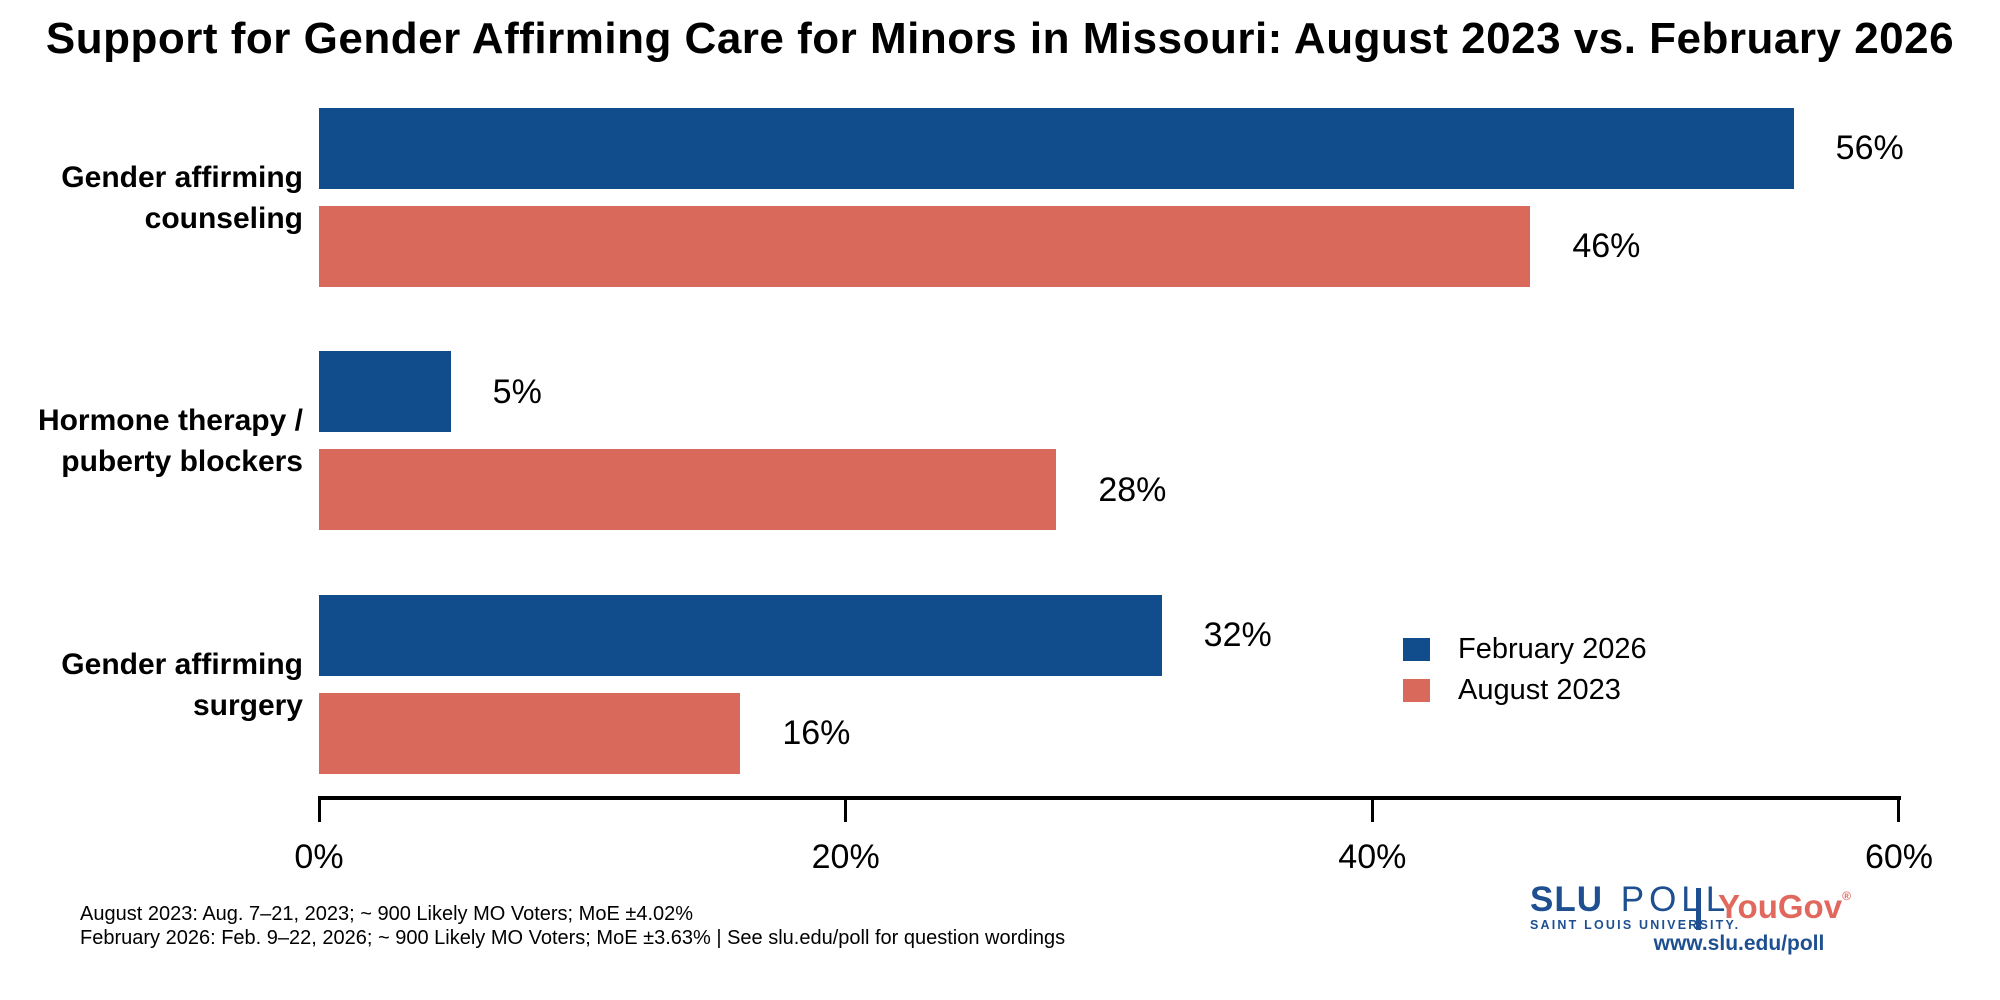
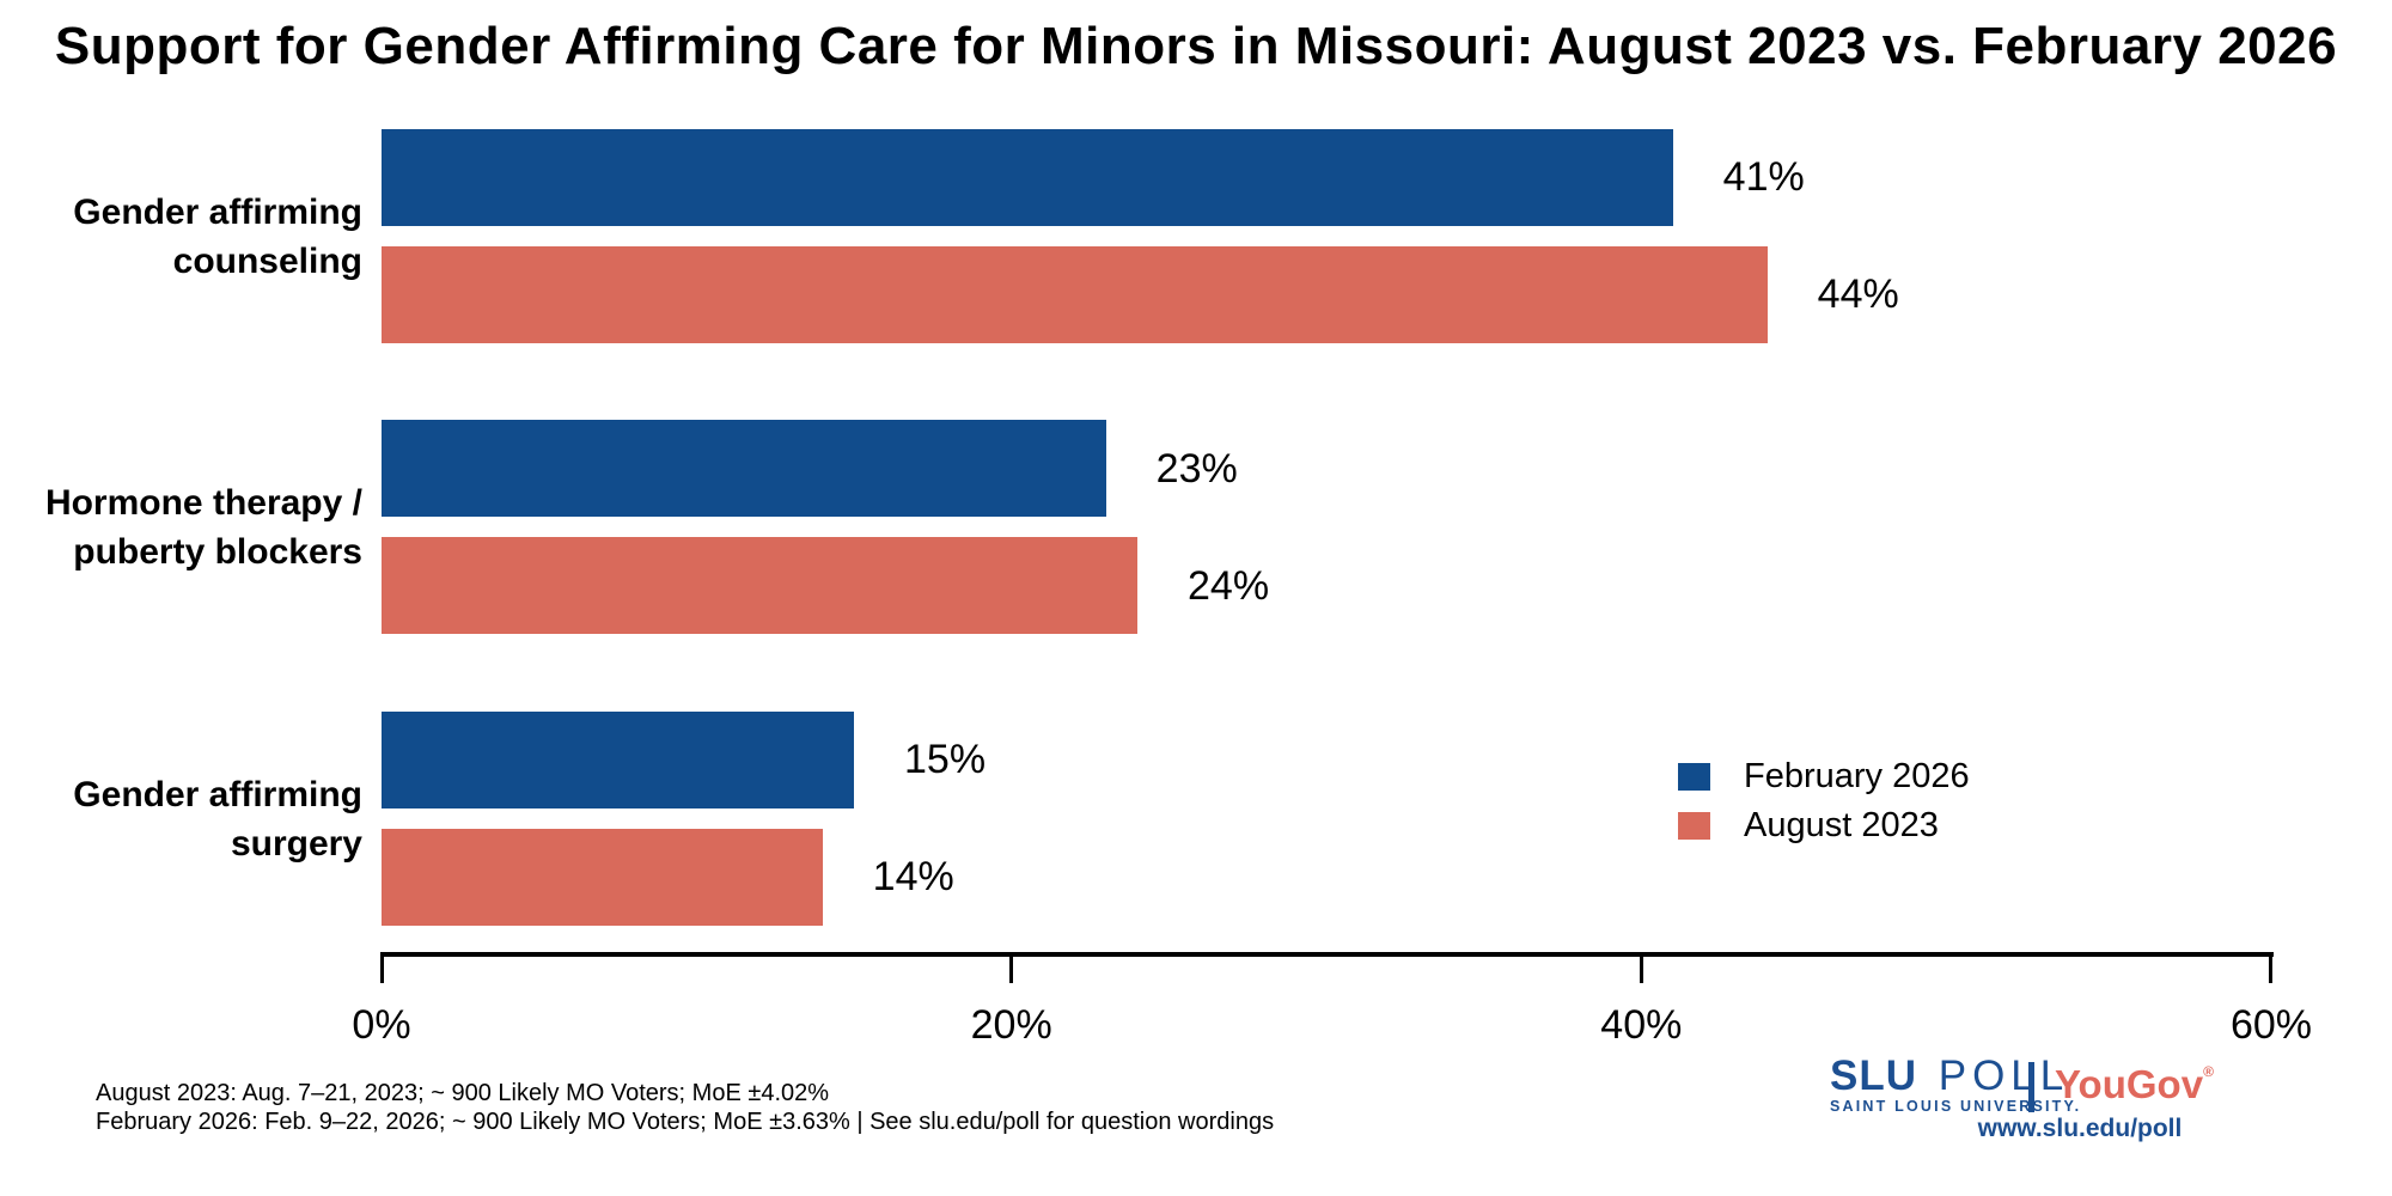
February 2026/Gender affirming counseling: 56% -> 41%
August 2023/Gender affirming counseling: 46% -> 44%
February 2026/Hormone therapy / puberty blockers: 5% -> 23%
August 2023/Hormone therapy / puberty blockers: 28% -> 24%
February 2026/Gender affirming surgery: 32% -> 15%
August 2023/Gender affirming surgery: 16% -> 14%
